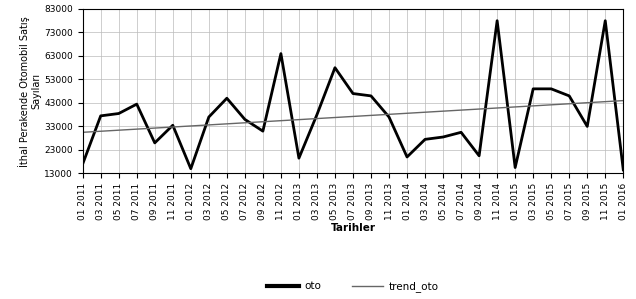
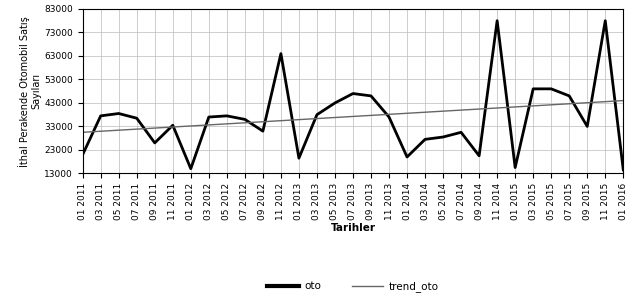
oto/01 2011: 17000 -> 21000
oto/07 2011: 42500 -> 36500
oto/05 2012: 45000 -> 37500
oto/05 2013: 58000 -> 43000
